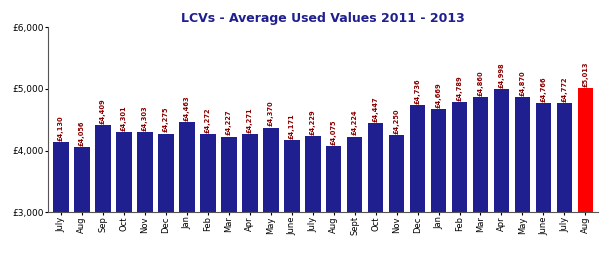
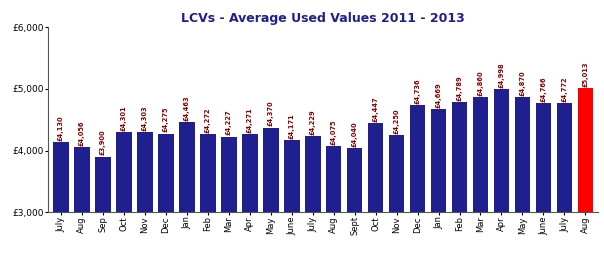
Sep: £4,410 -> £3,900
Sept: £4,220 -> £4,040
